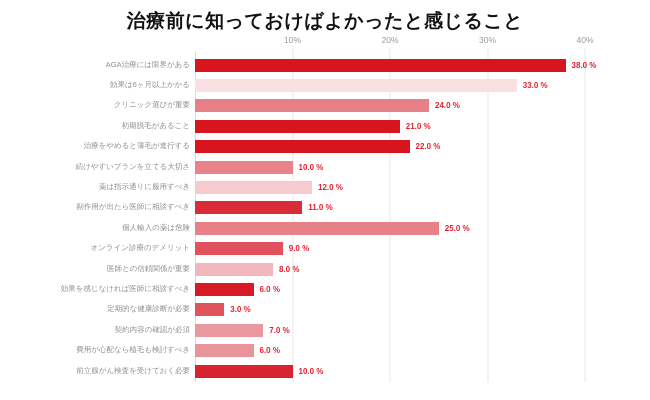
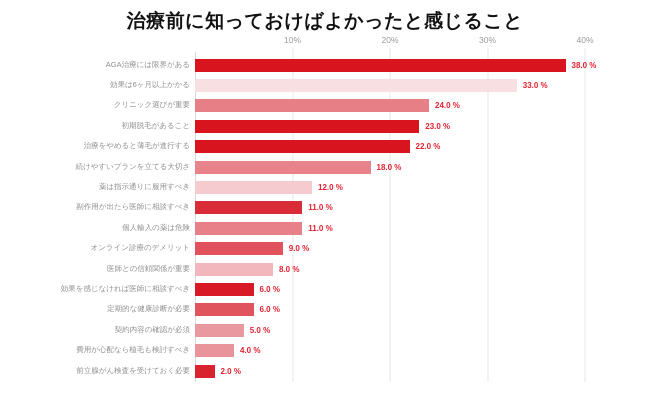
初期脱毛があること: 21.0 -> 23.0
続けやすいプランを立てる大切さ: 10.0 -> 18.0
個人輸入の薬は危険: 25.0 -> 11.0
定期的な健康診断が必要: 3.0 -> 6.0
契約内容の確認が必須: 7.0 -> 5.0
費用が心配なら植毛も検討すべき: 6.0 -> 4.0
前立腺がん検査を受けておく必要: 10.0 -> 2.0
